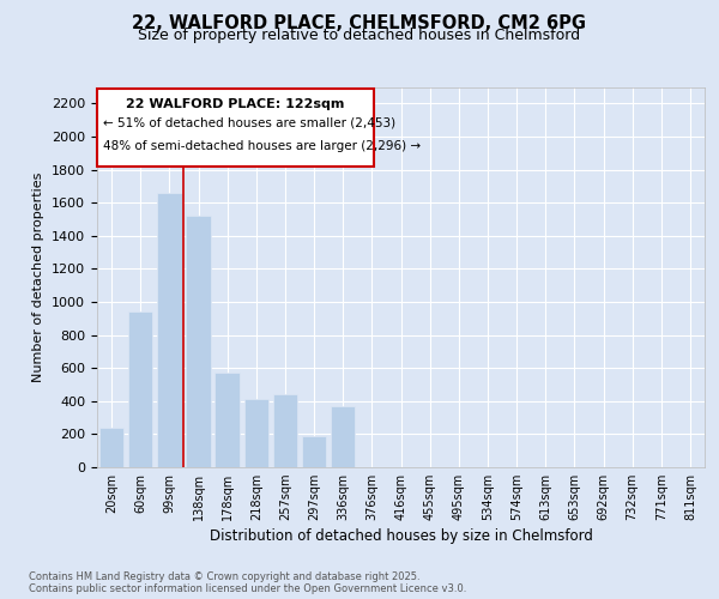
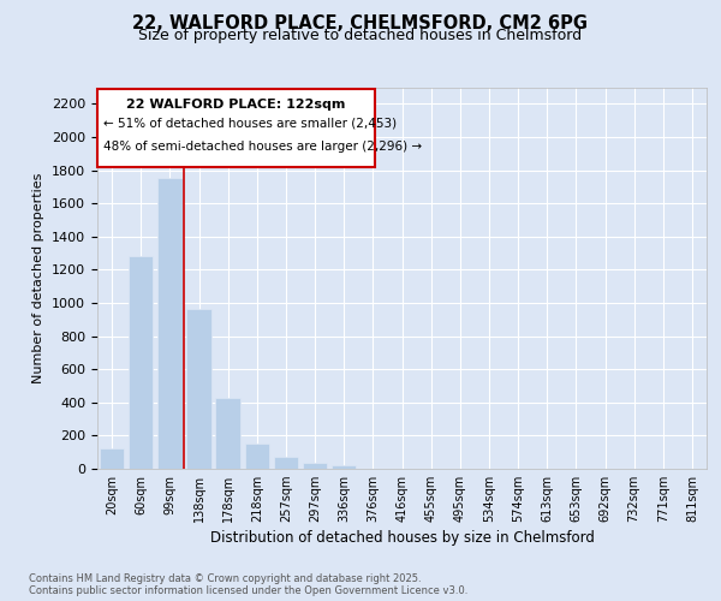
20sqm: 240 -> 120
60sqm: 940 -> 1280
99sqm: 1660 -> 1750
138sqm: 1520 -> 960
178sqm: 570 -> 430
218sqm: 410 -> 150
257sqm: 440 -> 80
297sqm: 190 -> 40
336sqm: 370 -> 20
